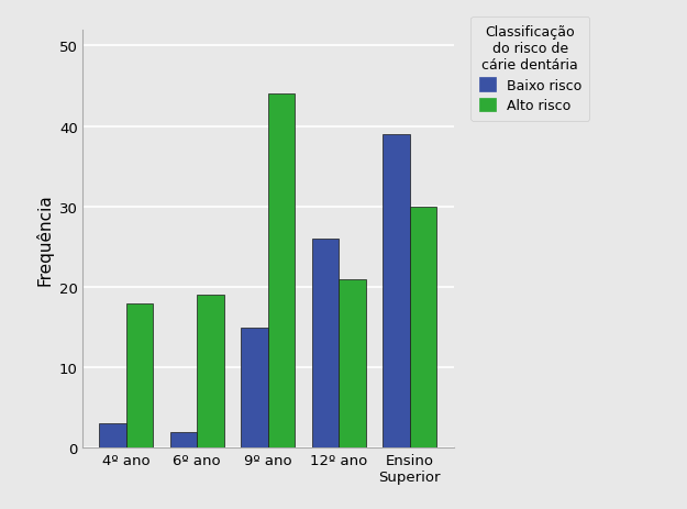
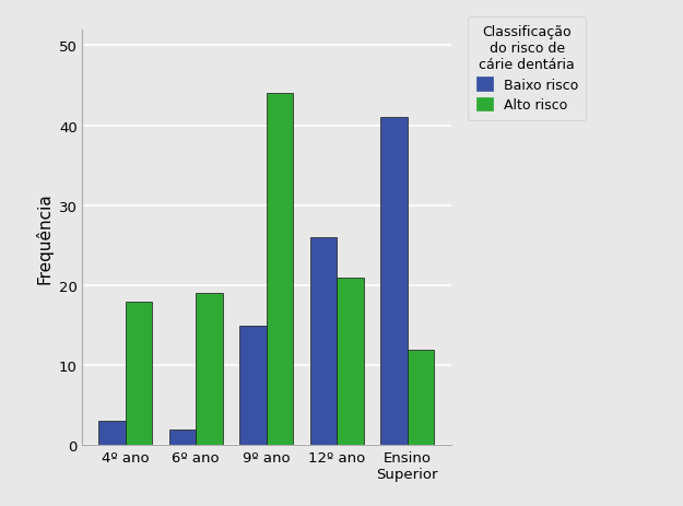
Baixo risco/Ensino Superior: 39 -> 41
Alto risco/Ensino Superior: 30 -> 12
